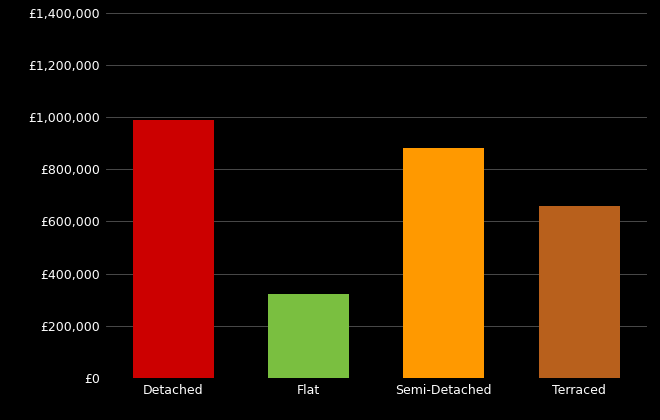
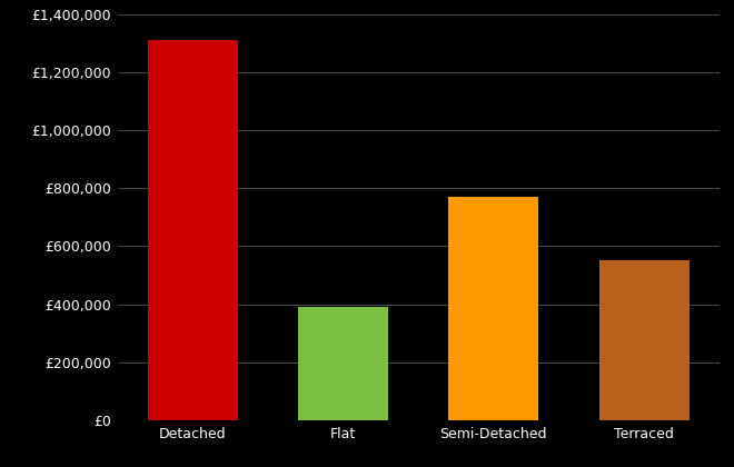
Detached: £990,000 -> £1,310,000
Flat: £320,000 -> £390,000
Semi-Detached: £880,000 -> £770,000
Terraced: £660,000 -> £550,000
